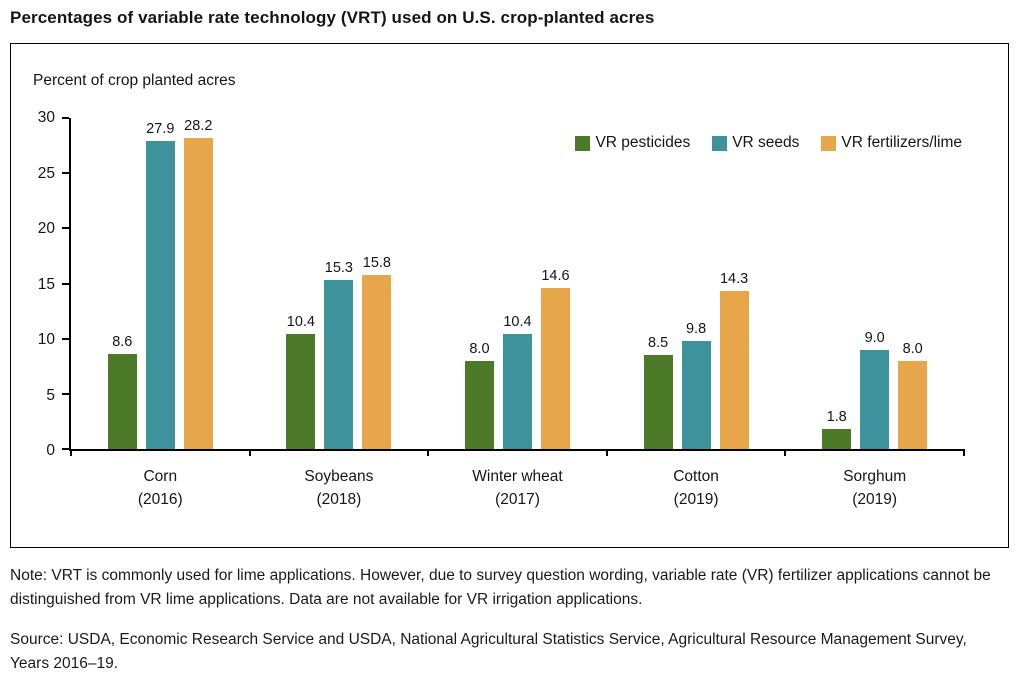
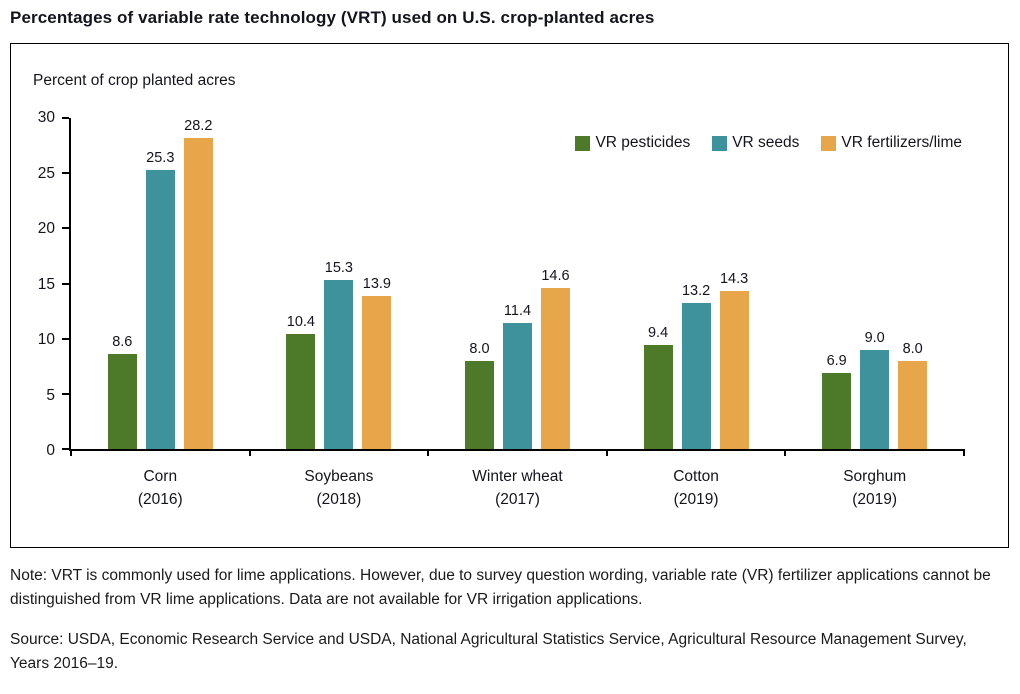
VR seeds/Corn (2016): 27.9 -> 25.3
VR fertilizers/lime/Soybeans (2018): 15.8 -> 13.9
VR seeds/Winter wheat (2017): 10.4 -> 11.4
VR pesticides/Cotton (2019): 8.5 -> 9.4
VR seeds/Cotton (2019): 9.8 -> 13.2
VR pesticides/Sorghum (2019): 1.8 -> 6.9
